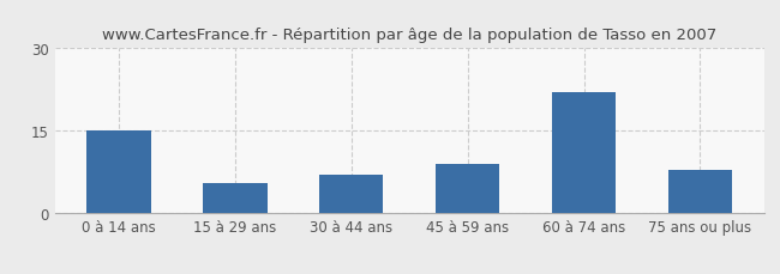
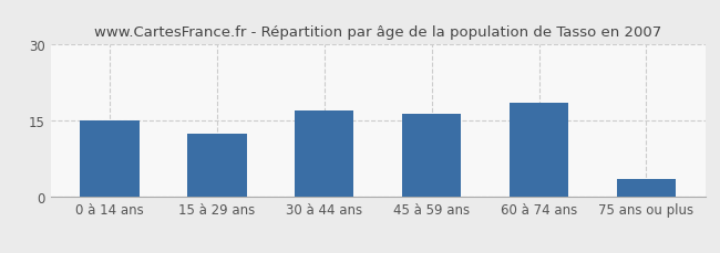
15 à 29 ans: 5.5 -> 12.5
30 à 44 ans: 7.0 -> 17.0
45 à 59 ans: 9.0 -> 16.5
60 à 74 ans: 22.0 -> 18.5
75 ans ou plus: 8.0 -> 3.5
